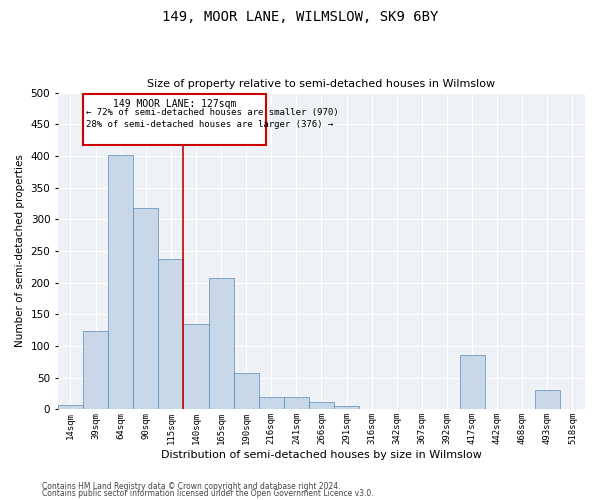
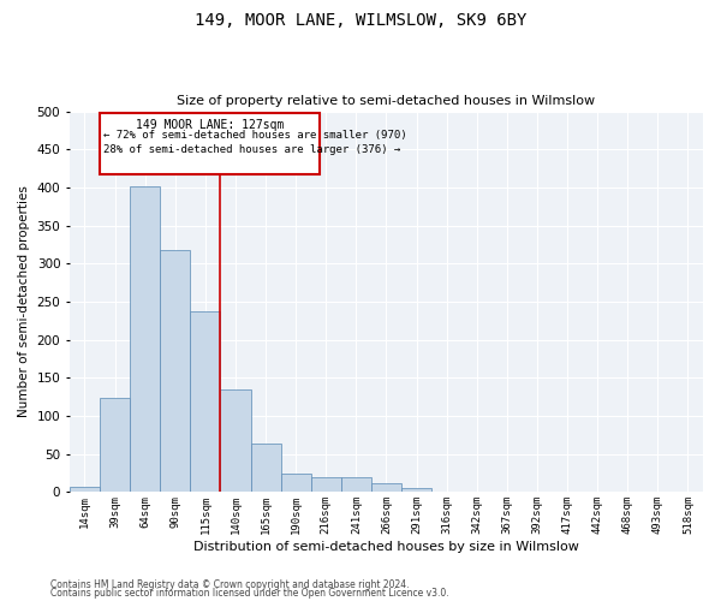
165sqm: 208 -> 64
190sqm: 58 -> 25
417sqm: 86 -> 1
493sqm: 30 -> 1
